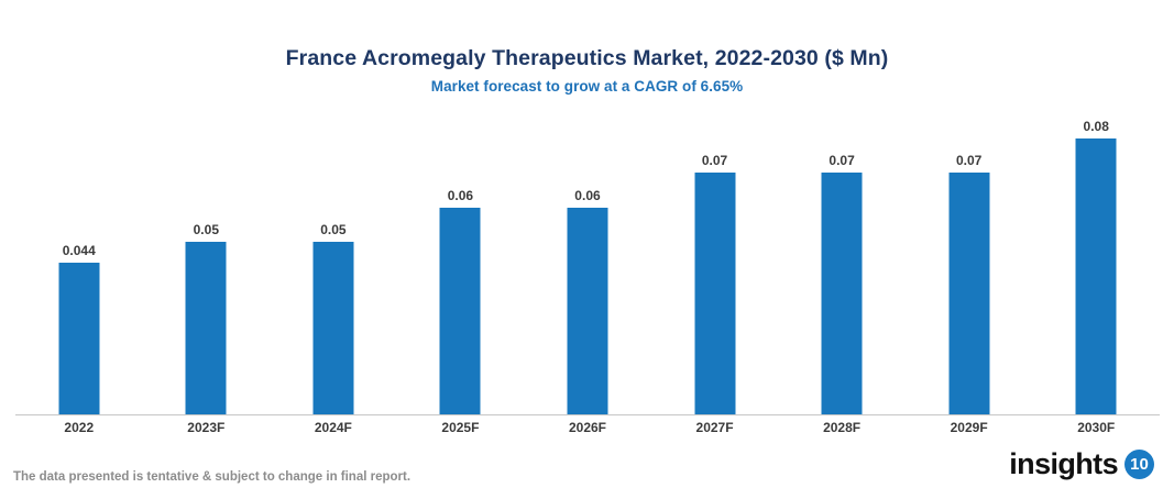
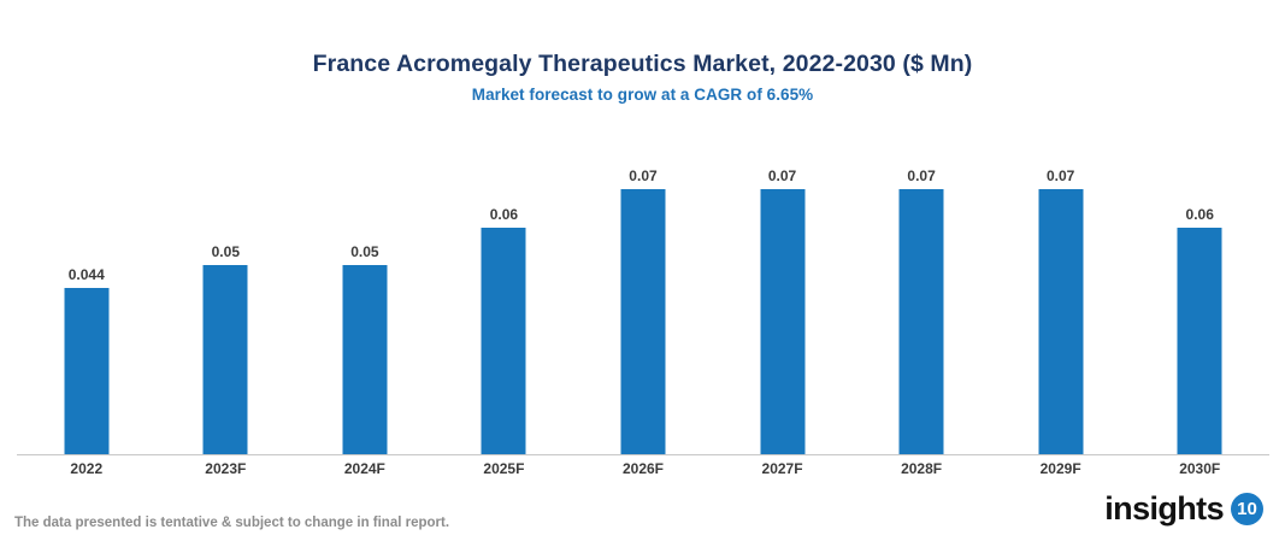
2026F: 0.06 -> 0.07
2030F: 0.08 -> 0.06
